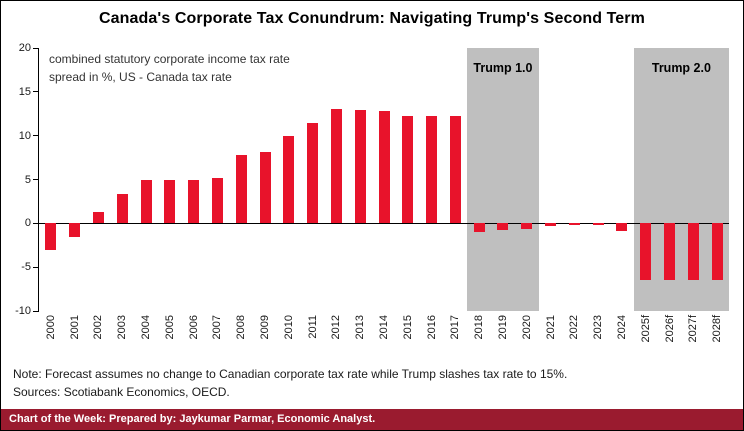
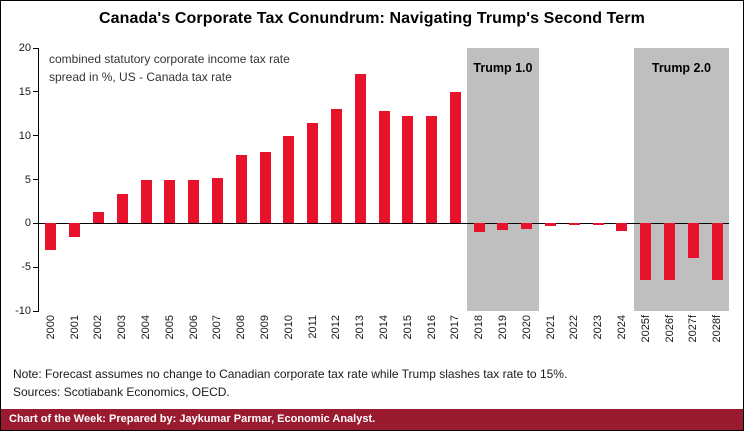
2013: 13 -> 17
2017: 12 -> 15
2027f: -6 -> -4
